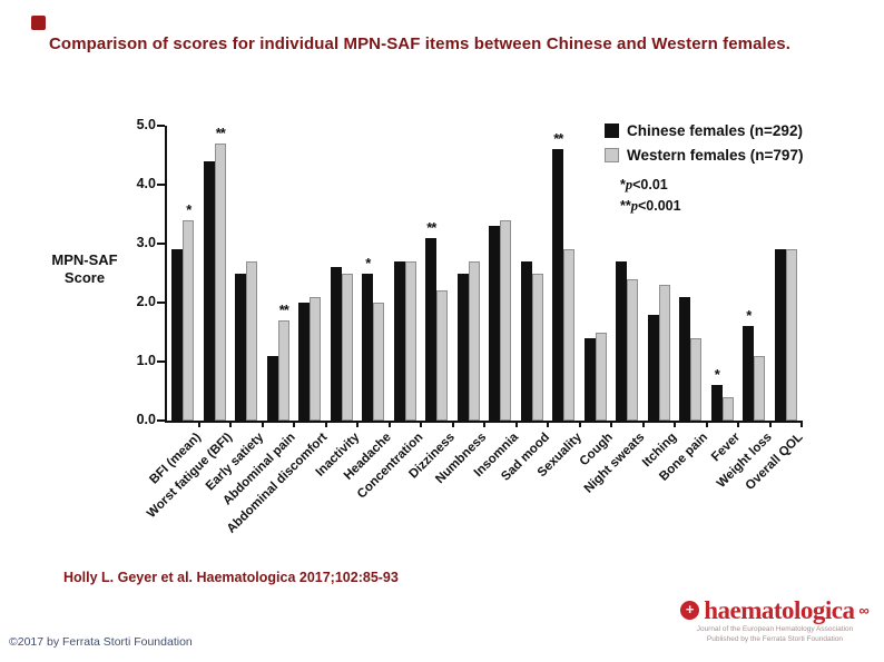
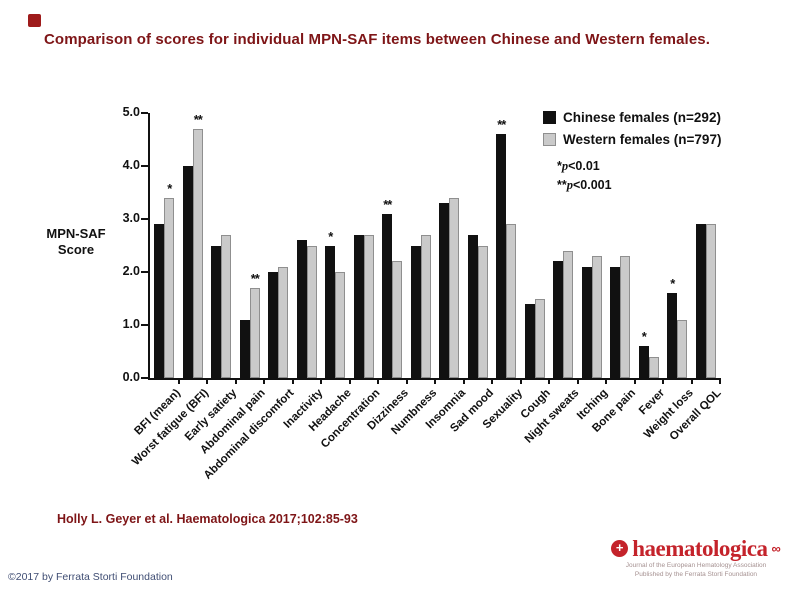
Chinese females (n=292)/Worst fatigue (BFI): 4.4 -> 4.0
Chinese females (n=292)/Night sweats: 2.7 -> 2.2
Chinese females (n=292)/Itching: 1.8 -> 2.1
Western females (n=797)/Bone pain: 1.4 -> 2.3
